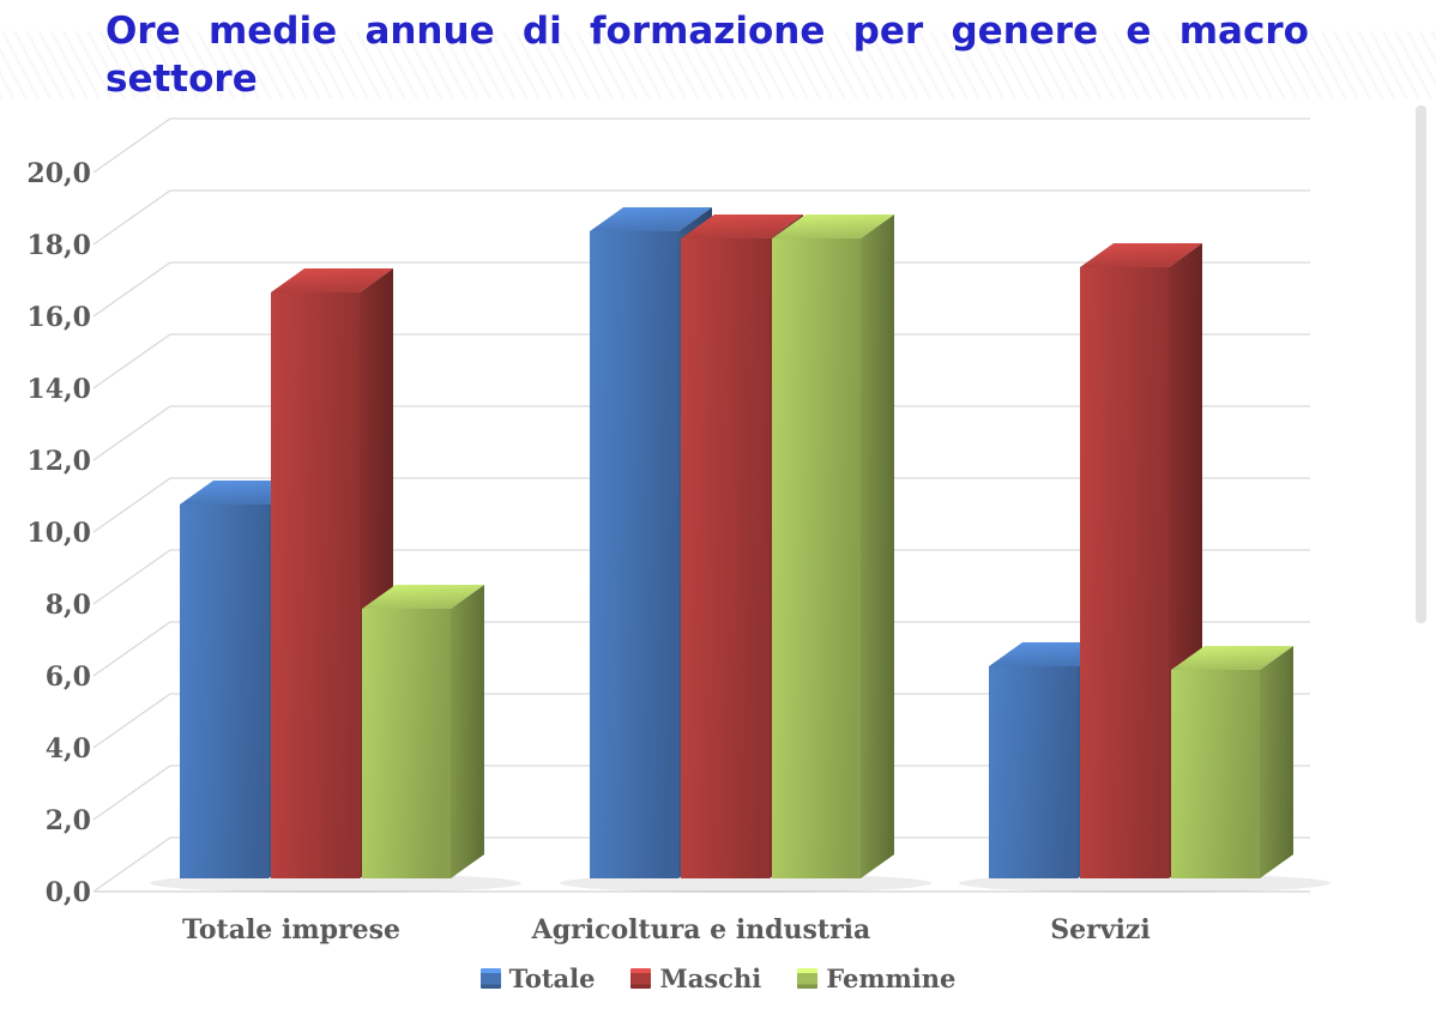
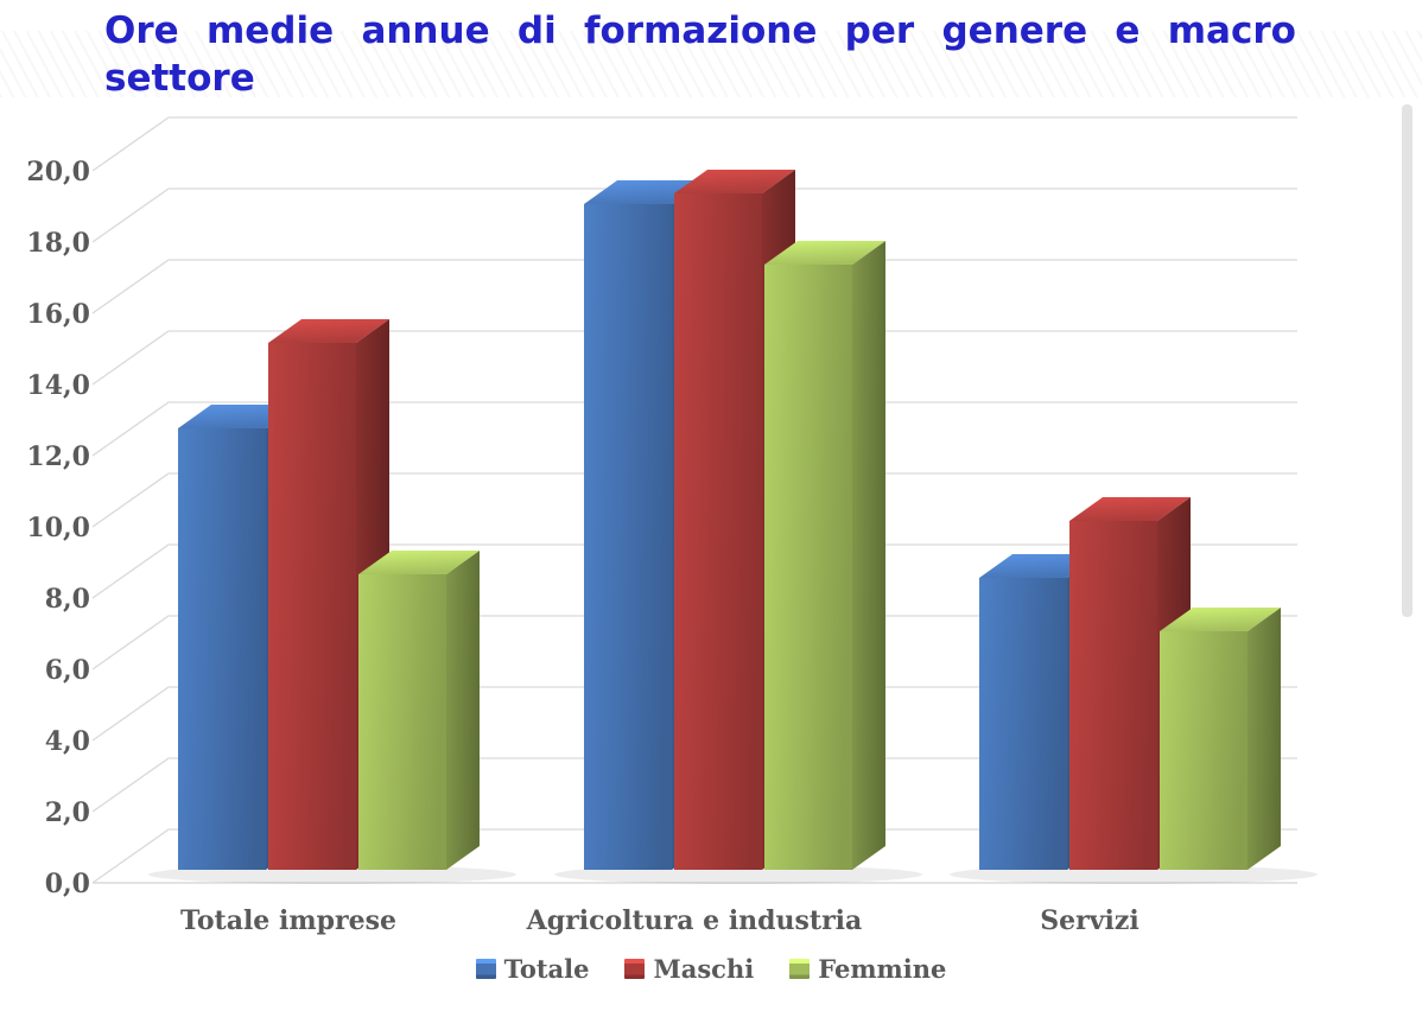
Totale/Totale imprese: 10,4 -> 12,4
Maschi/Totale imprese: 16,3 -> 14,8
Femmine/Totale imprese: 7,5 -> 8,3
Totale/Agricoltura e industria: 18,0 -> 18,7
Maschi/Agricoltura e industria: 17,8 -> 19,0
Femmine/Agricoltura e industria: 17,8 -> 17,0
Totale/Servizi: 5,9 -> 8,2
Maschi/Servizi: 17,0 -> 9,8
Femmine/Servizi: 5,8 -> 6,7
